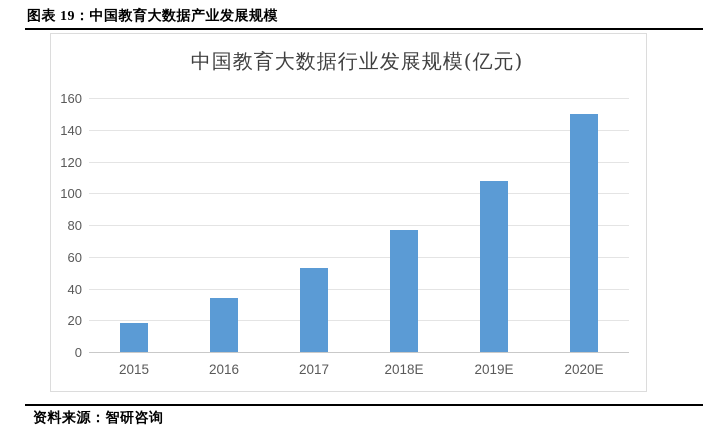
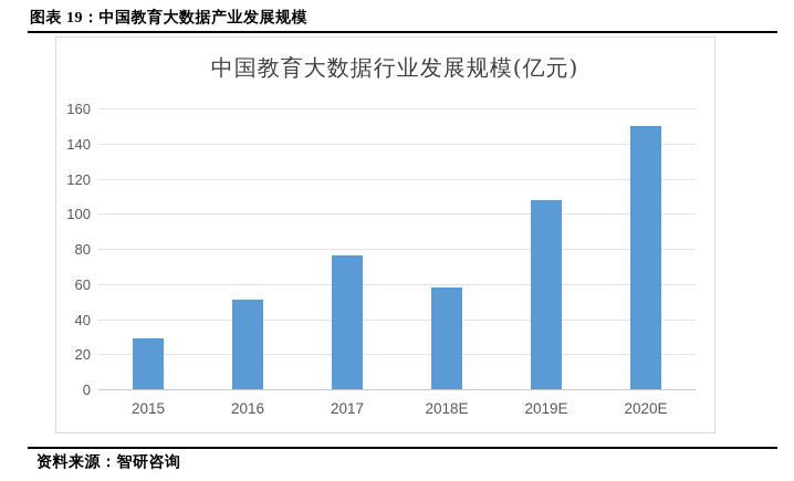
2015: 18 -> 29
2016: 34 -> 51
2017: 53 -> 76
2018E: 77 -> 58
